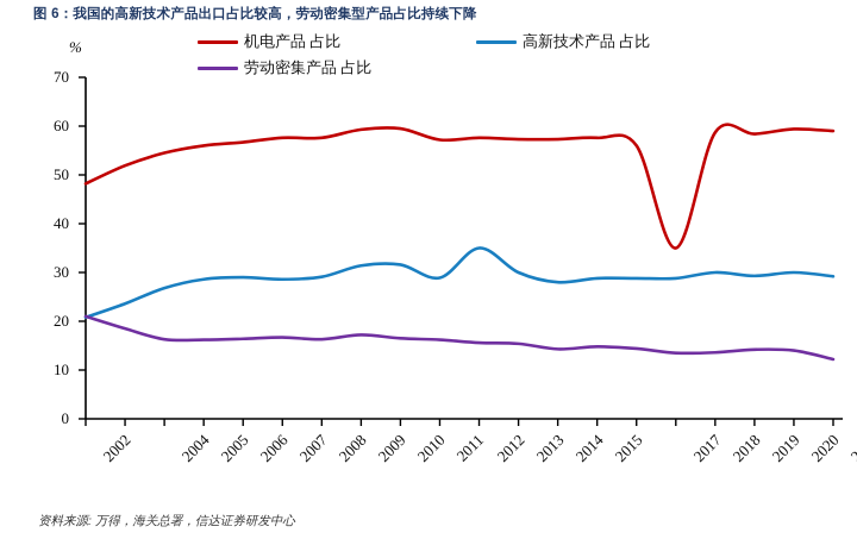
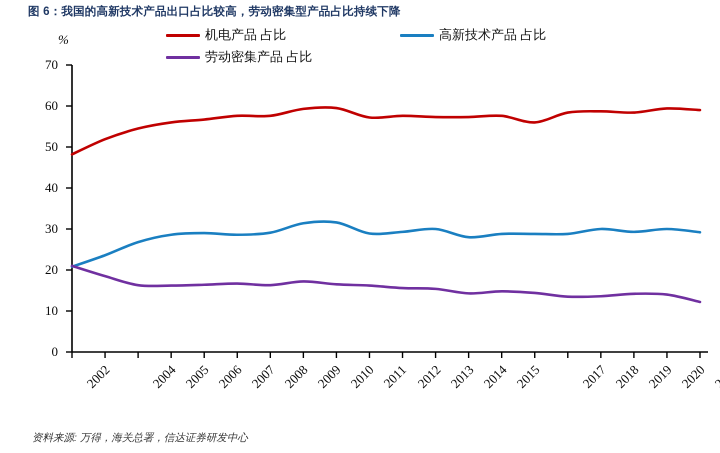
高新技术产品 占比/2012: 35 -> 29
机电产品 占比/2017: 35 -> 58
